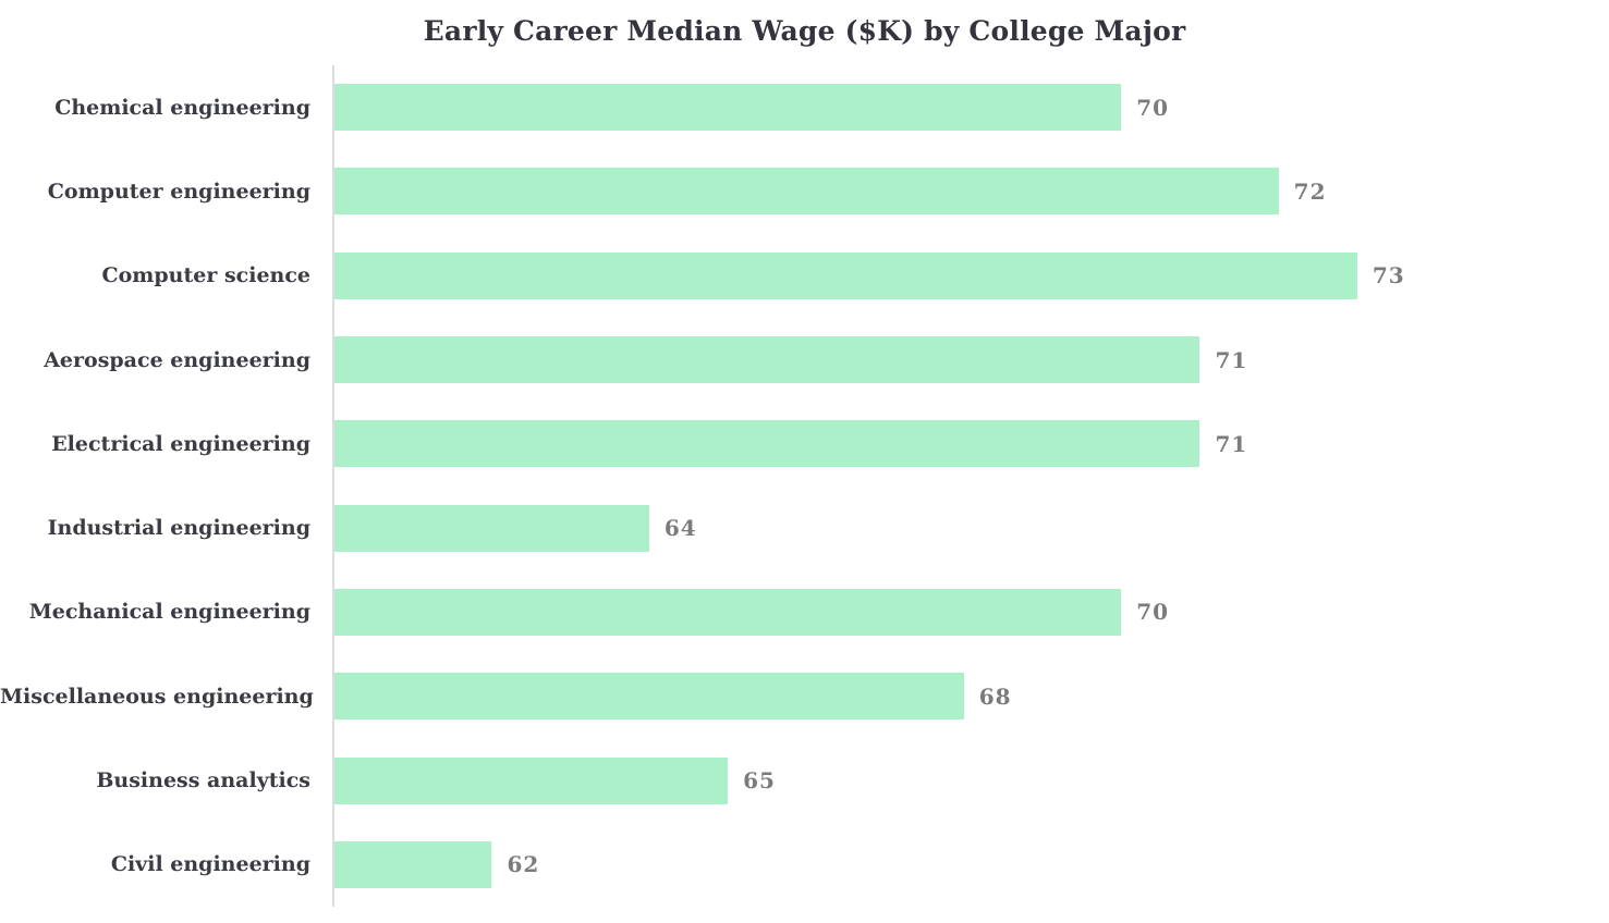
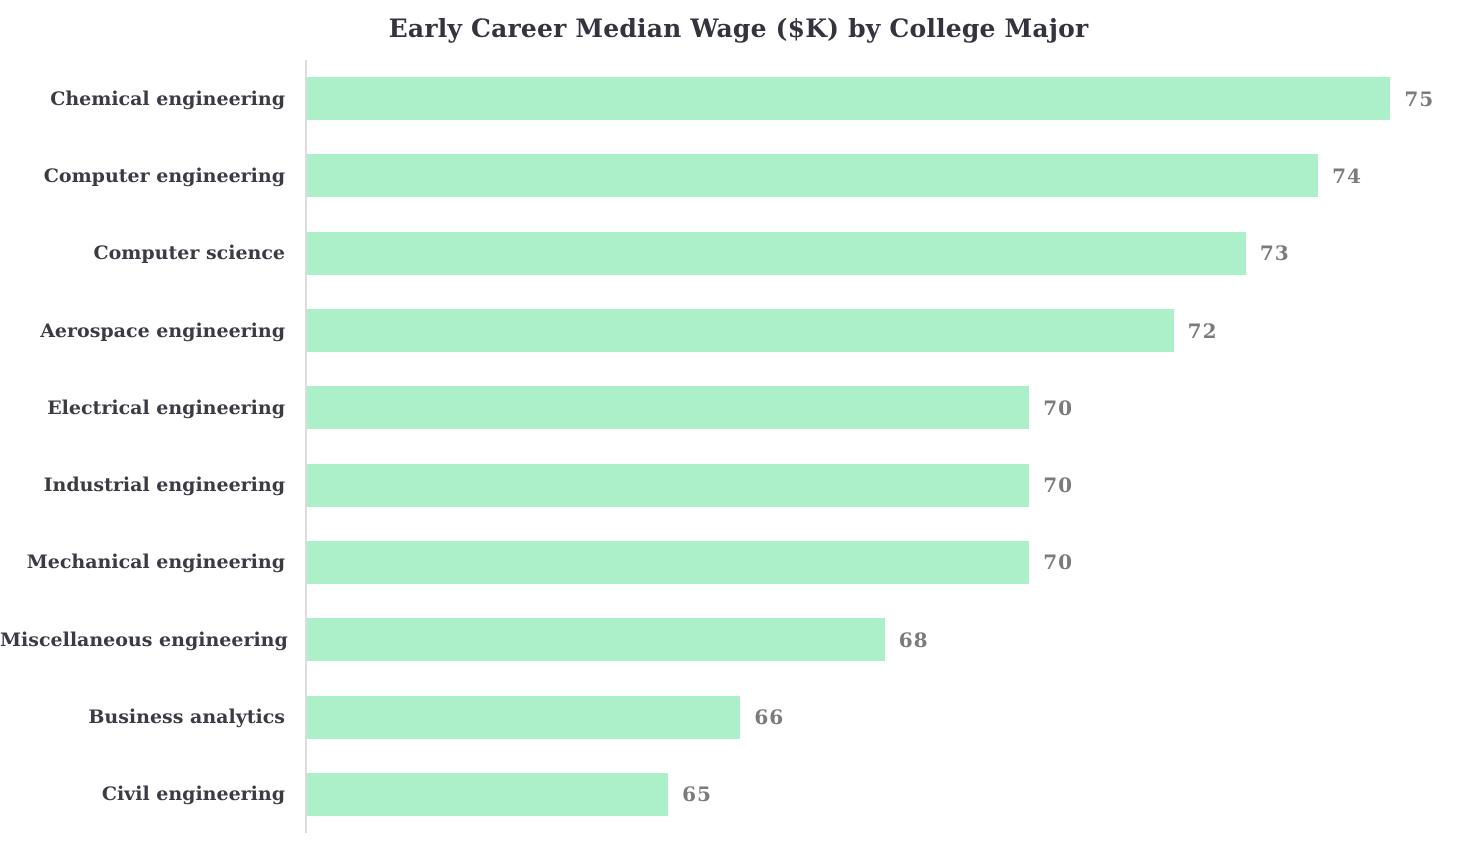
Chemical engineering: 70 -> 75
Computer engineering: 72 -> 74
Aerospace engineering: 71 -> 72
Electrical engineering: 71 -> 70
Industrial engineering: 64 -> 70
Business analytics: 65 -> 66
Civil engineering: 62 -> 65
